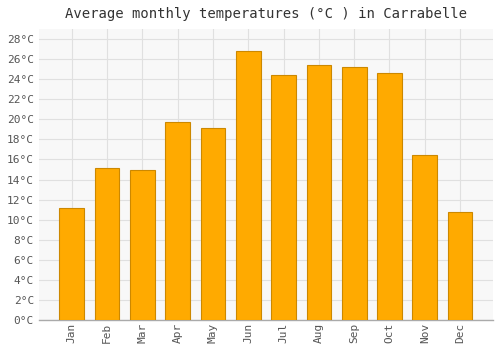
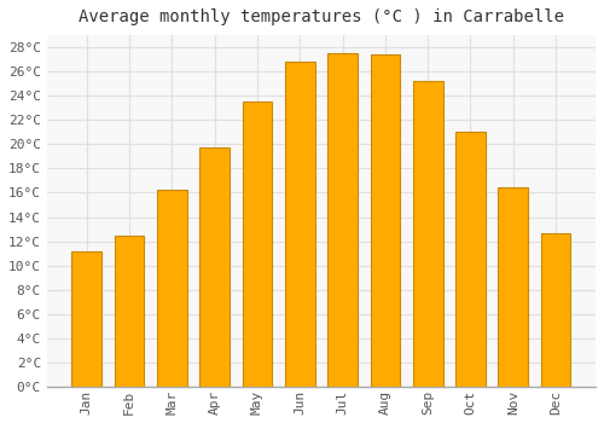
Feb: 15.2°C -> 12.5°C
Mar: 15.0°C -> 16.2°C
May: 19.1°C -> 23.5°C
Jul: 24.4°C -> 27.5°C
Aug: 25.4°C -> 27.4°C
Oct: 24.6°C -> 21.0°C
Dec: 10.8°C -> 12.7°C
